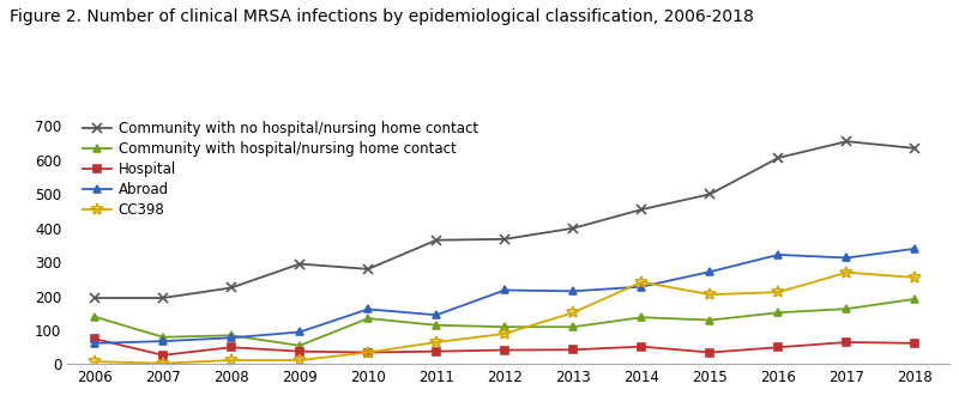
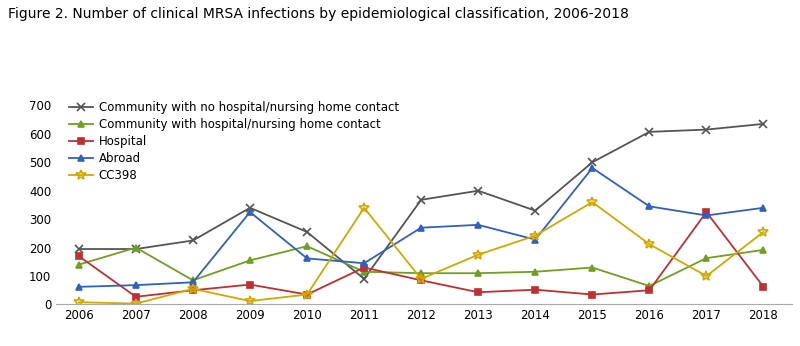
Hospital/2006: 75 -> 170
Community with hospital/nursing home contact/2007: 80 -> 200
CC398/2008: 12 -> 55
Community with no hospital/nursing home contact/2009: 295 -> 340
Community with hospital/nursing home contact/2009: 55 -> 155
Hospital/2009: 38 -> 70
Abroad/2009: 95 -> 325
Community with no hospital/nursing home contact/2010: 280 -> 255
Community with hospital/nursing home contact/2010: 135 -> 205
Community with no hospital/nursing home contact/2011: 365 -> 90
Hospital/2011: 38 -> 130
CC398/2011: 65 -> 340
Hospital/2012: 42 -> 85
Abroad/2012: 218 -> 270
Abroad/2013: 215 -> 280
CC398/2013: 152 -> 175
Community with no hospital/nursing home contact/2014: 455 -> 330
Community with hospital/nursing home contact/2014: 138 -> 115
Abroad/2015: 272 -> 480
CC398/2015: 205 -> 360
Community with hospital/nursing home contact/2016: 152 -> 65
Abroad/2016: 322 -> 345
Community with no hospital/nursing home contact/2017: 655 -> 615
Hospital/2017: 65 -> 325
CC398/2017: 270 -> 100
